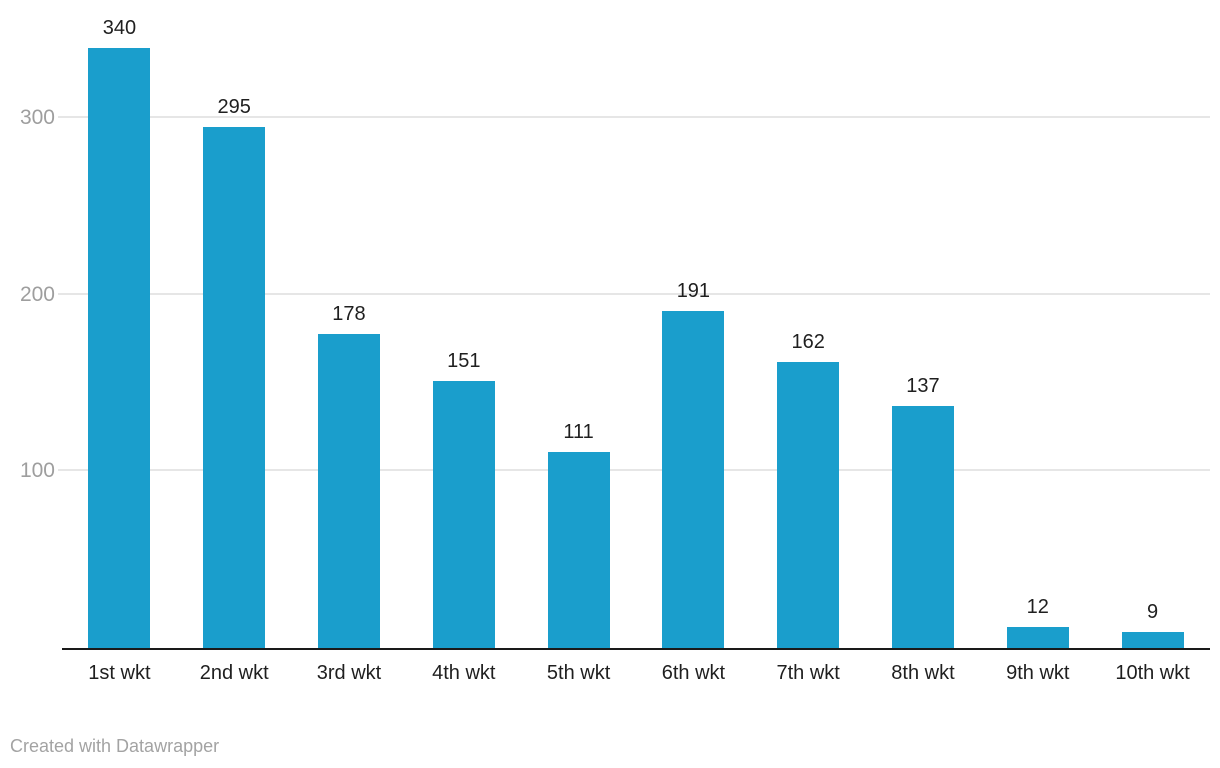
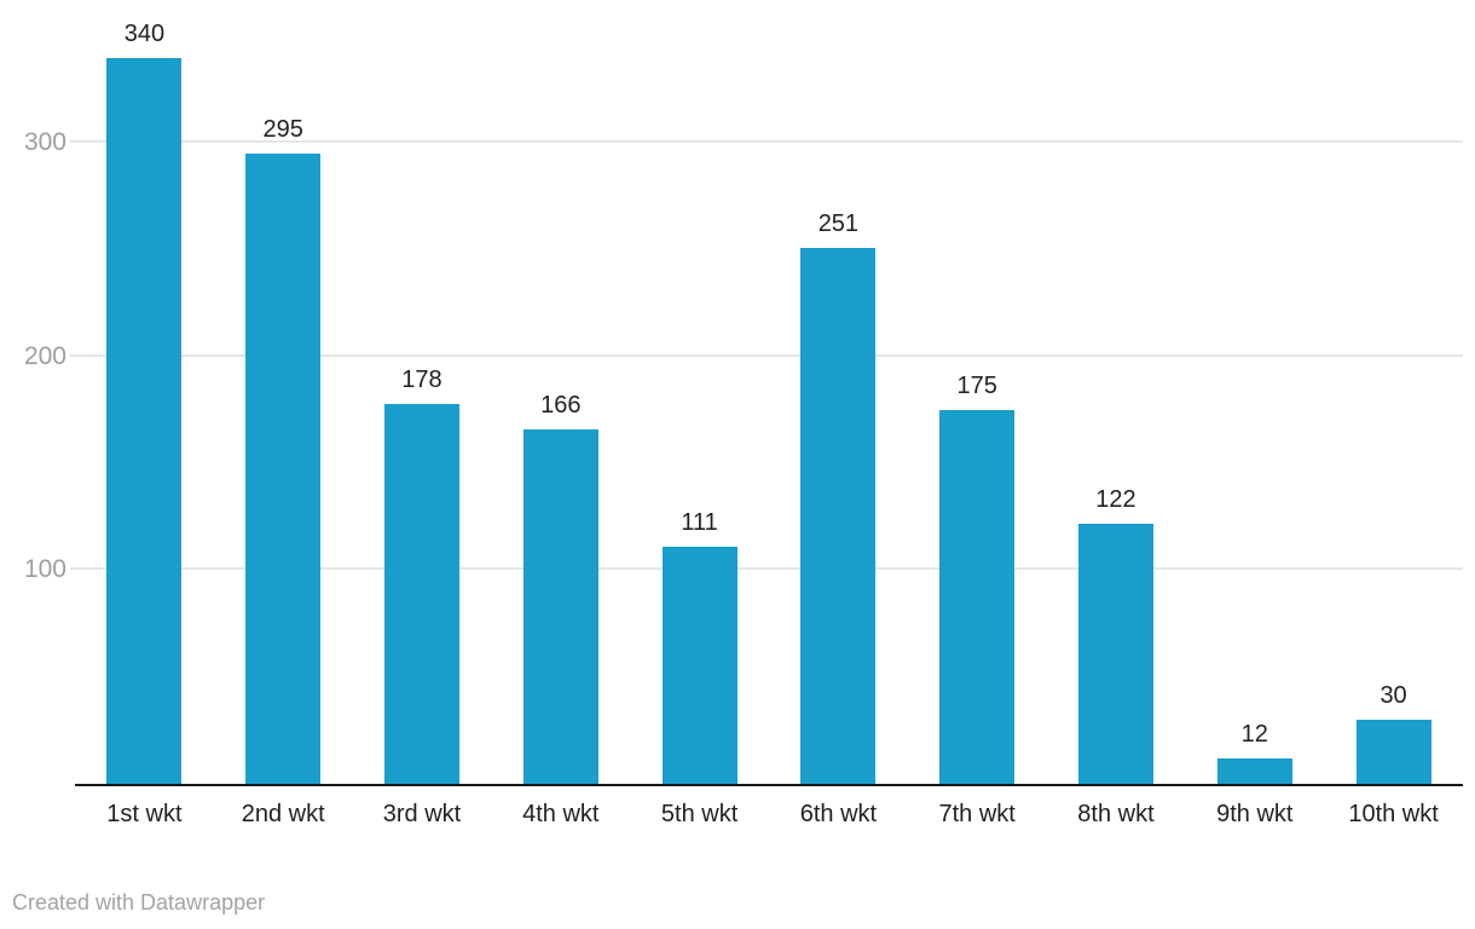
4th wkt: 151 -> 166
6th wkt: 191 -> 251
7th wkt: 162 -> 175
8th wkt: 137 -> 122
10th wkt: 9 -> 30
